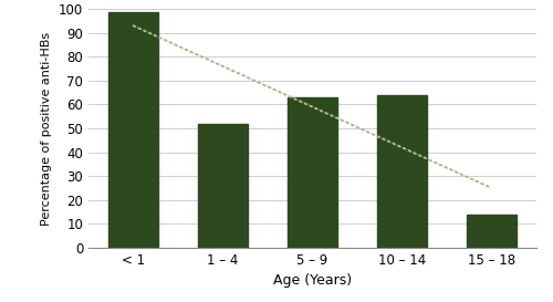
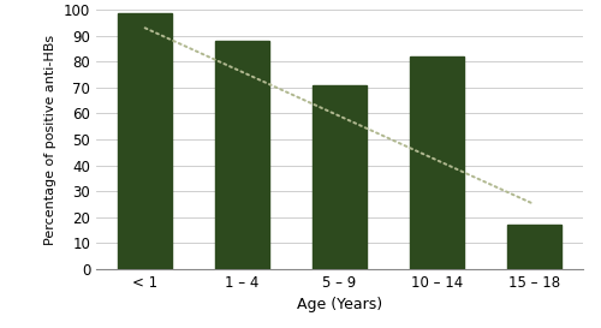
1 – 4: 52.0 -> 88.0
5 – 9: 63.0 -> 71.0
10 – 14: 64.0 -> 82.0
15 – 18: 14.0 -> 17.0
